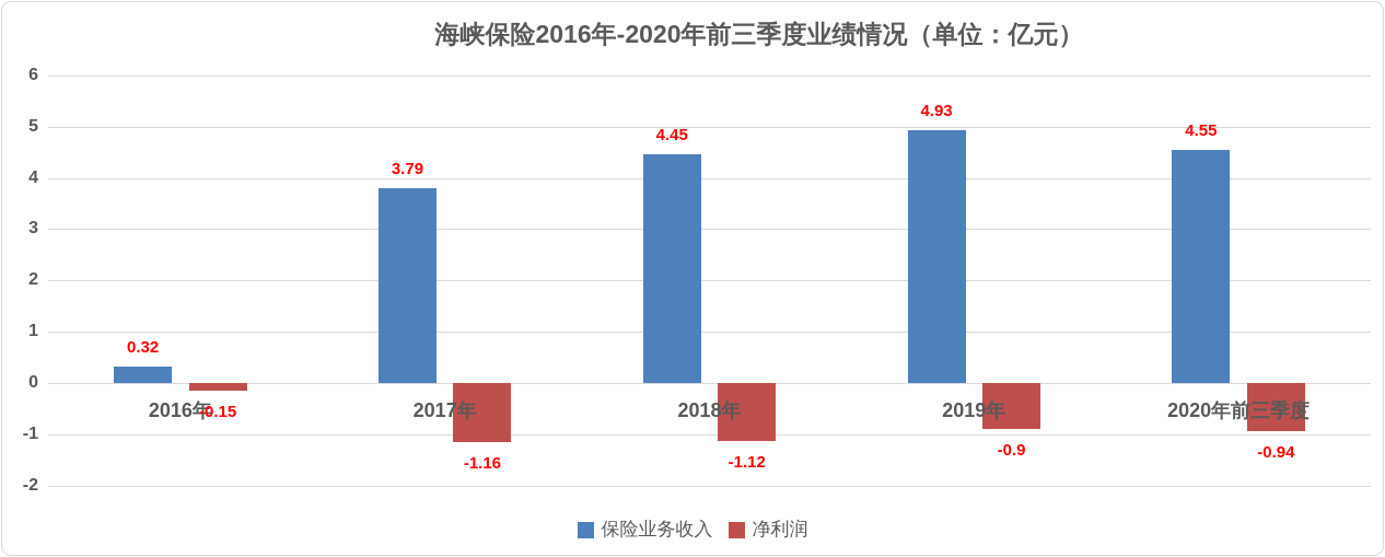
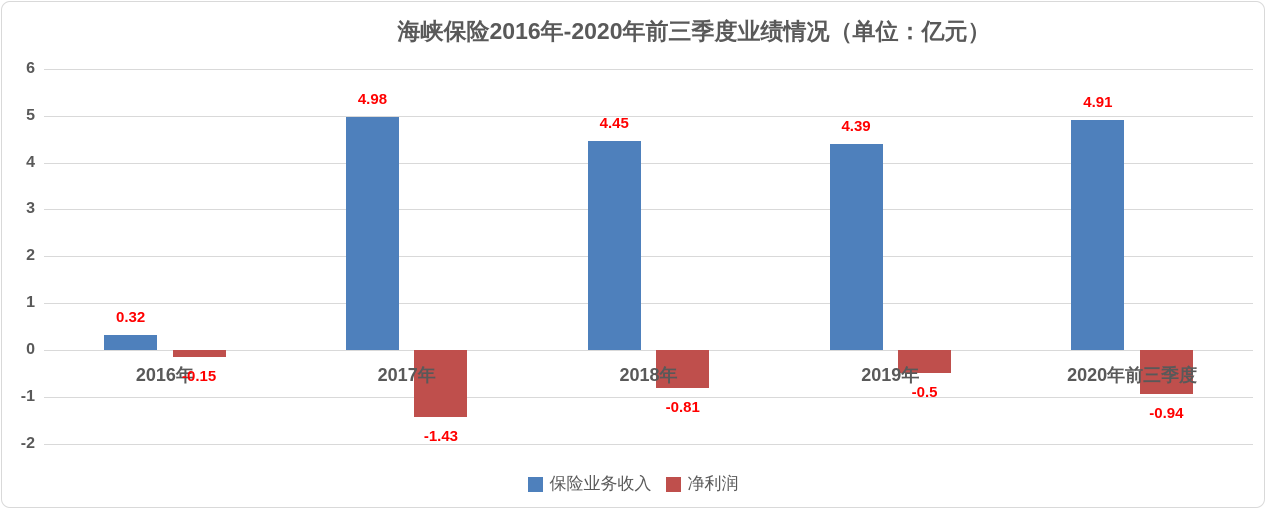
保险业务收入/2017年: 3.79 -> 4.98
净利润/2017年: -1.16 -> -1.43
净利润/2018年: -1.12 -> -0.81
保险业务收入/2019年: 4.93 -> 4.39
净利润/2019年: -0.9 -> -0.5
保险业务收入/2020年前三季度: 4.55 -> 4.91
